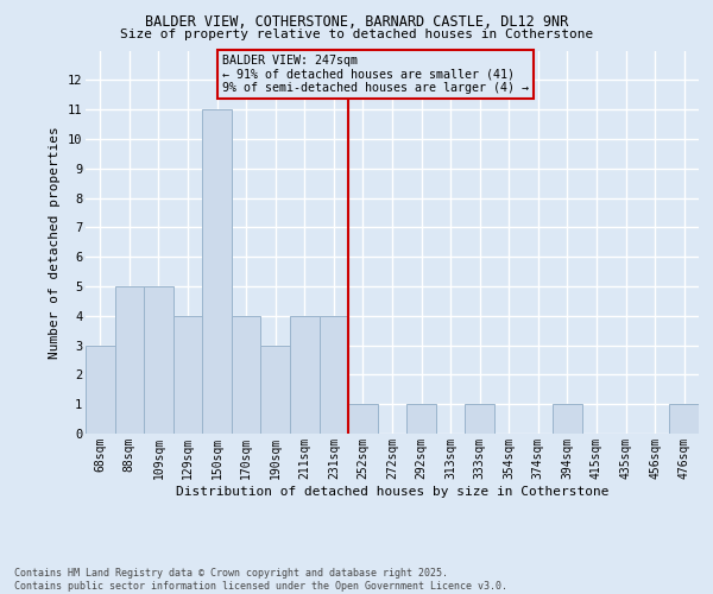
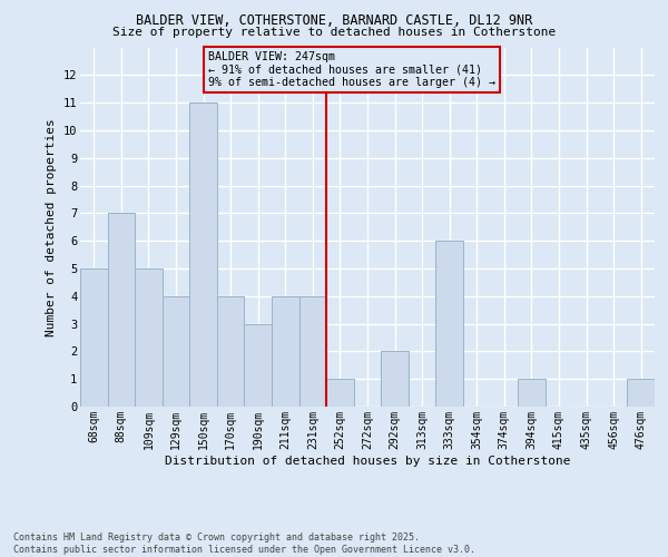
68sqm: 3 -> 5
88sqm: 5 -> 7
292sqm: 1 -> 2
333sqm: 1 -> 6
